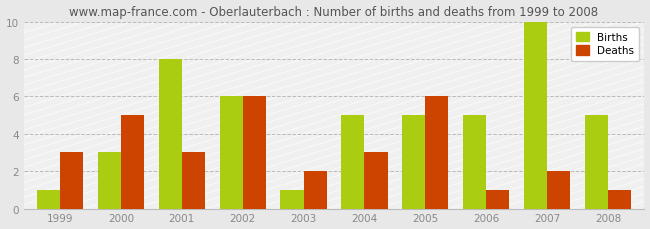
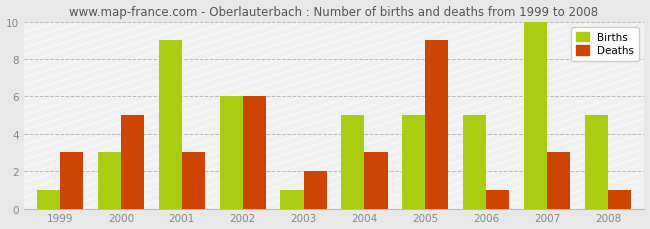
Births/2001: 8 -> 9
Deaths/2005: 6 -> 9
Deaths/2007: 2 -> 3
